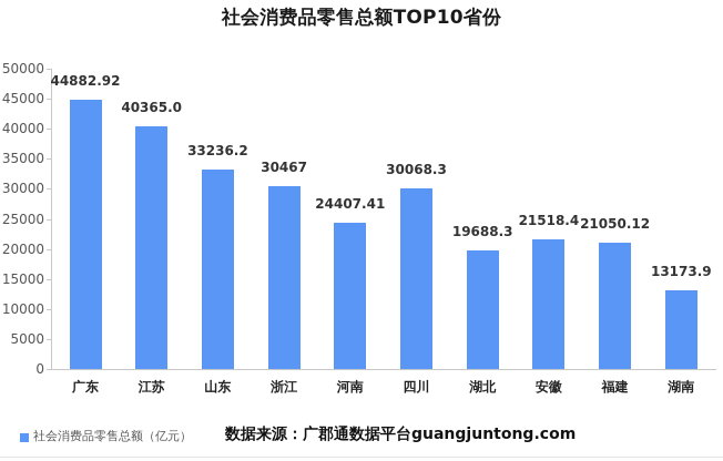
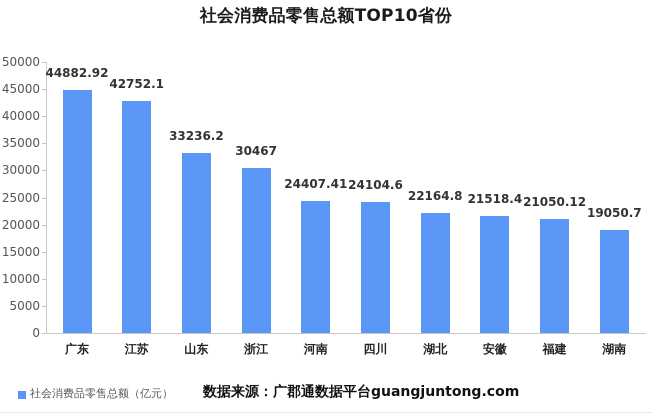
江苏: 40365.0 -> 42752.1
四川: 30068.3 -> 24104.6
湖北: 19688.3 -> 22164.8
湖南: 13173.9 -> 19050.7
